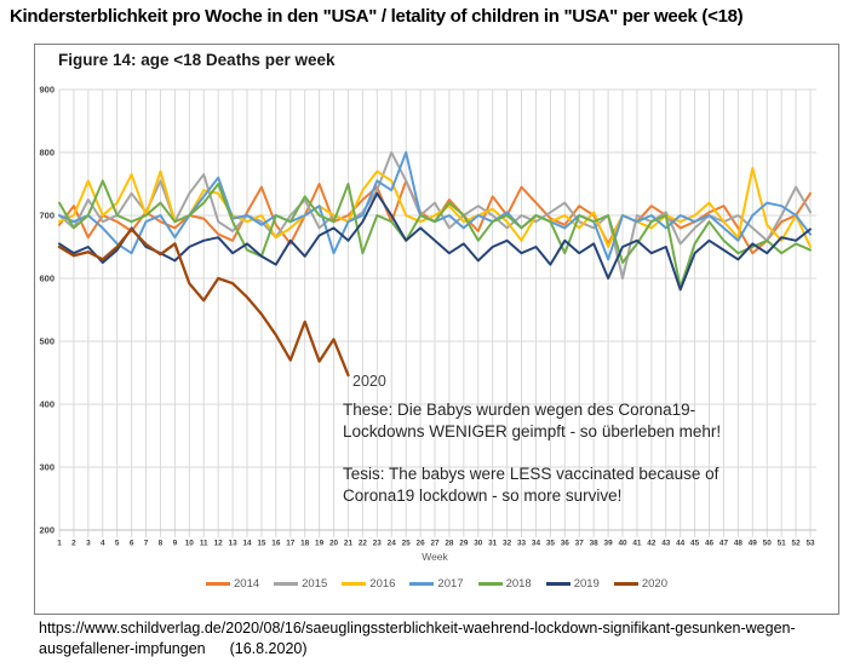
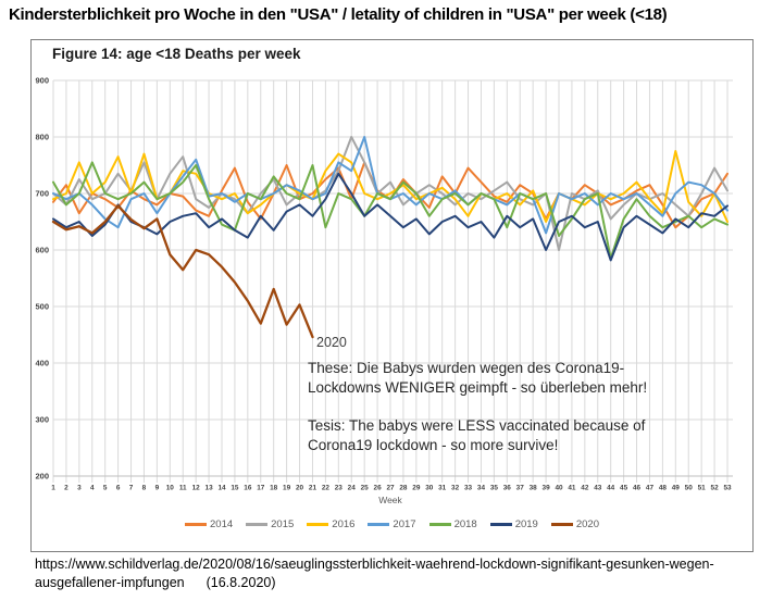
2017/20: 640 -> 700
